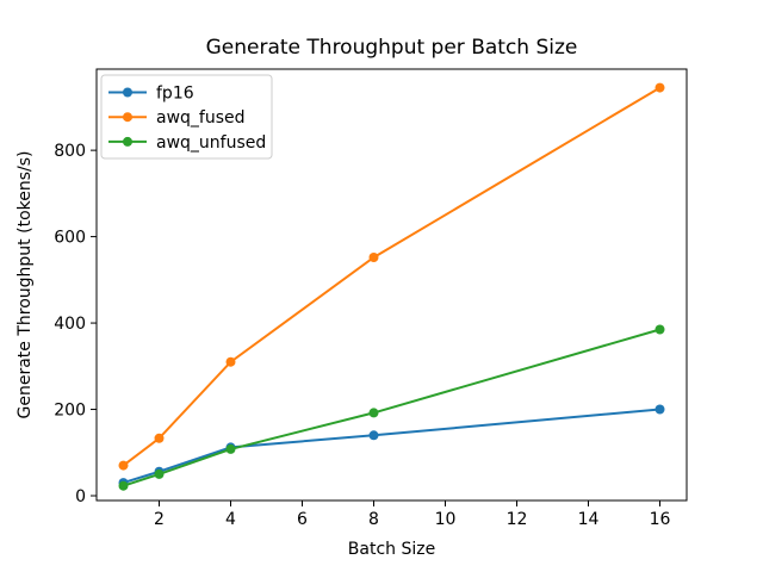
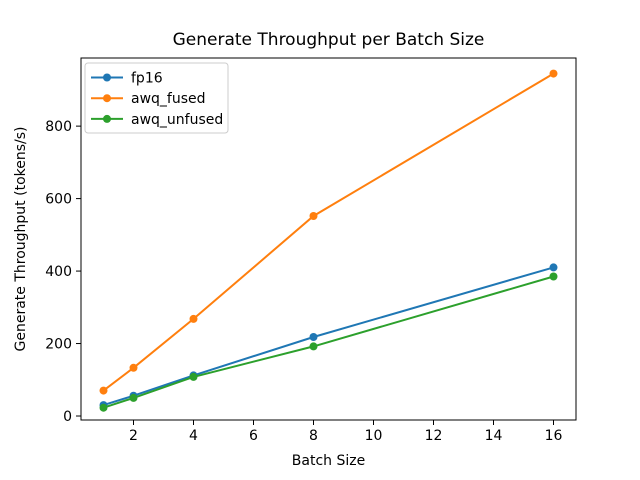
awq_fused/4: 310 -> 270
fp16/8: 140 -> 220
fp16/16: 200 -> 410
